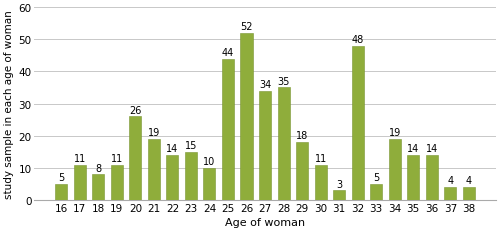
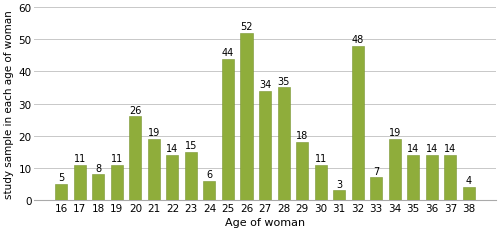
24: 10 -> 6
33: 5 -> 7
37: 4 -> 14
